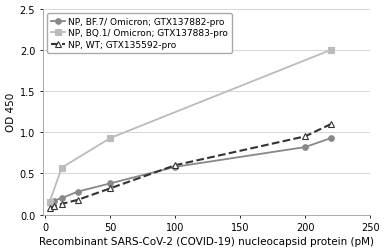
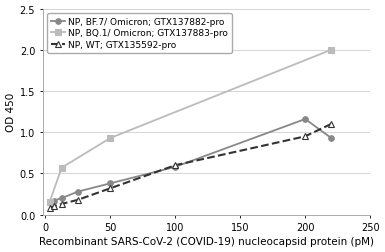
NP, BF.7/ Omicron; GTX137882-pro/200: 0.82 -> 1.16
